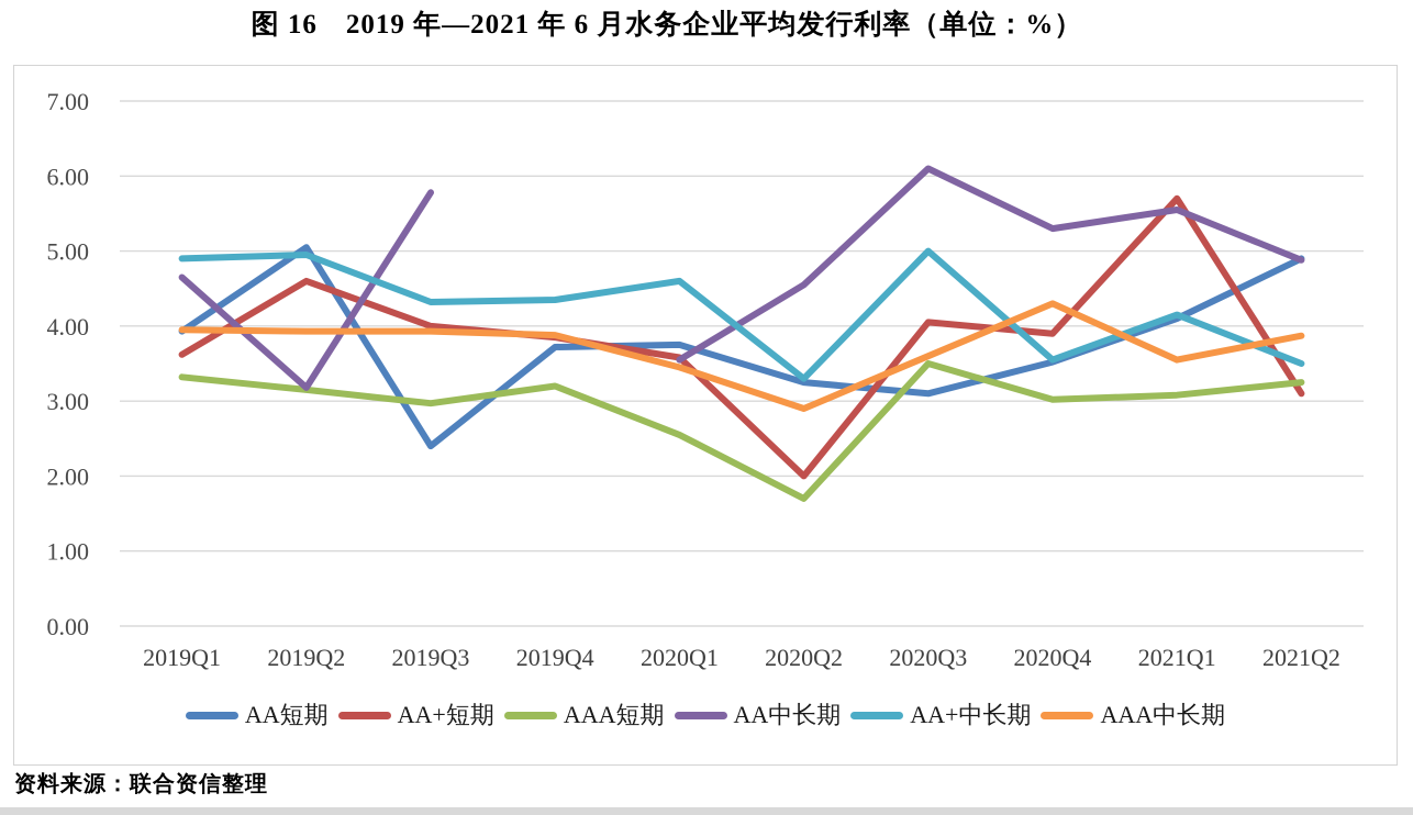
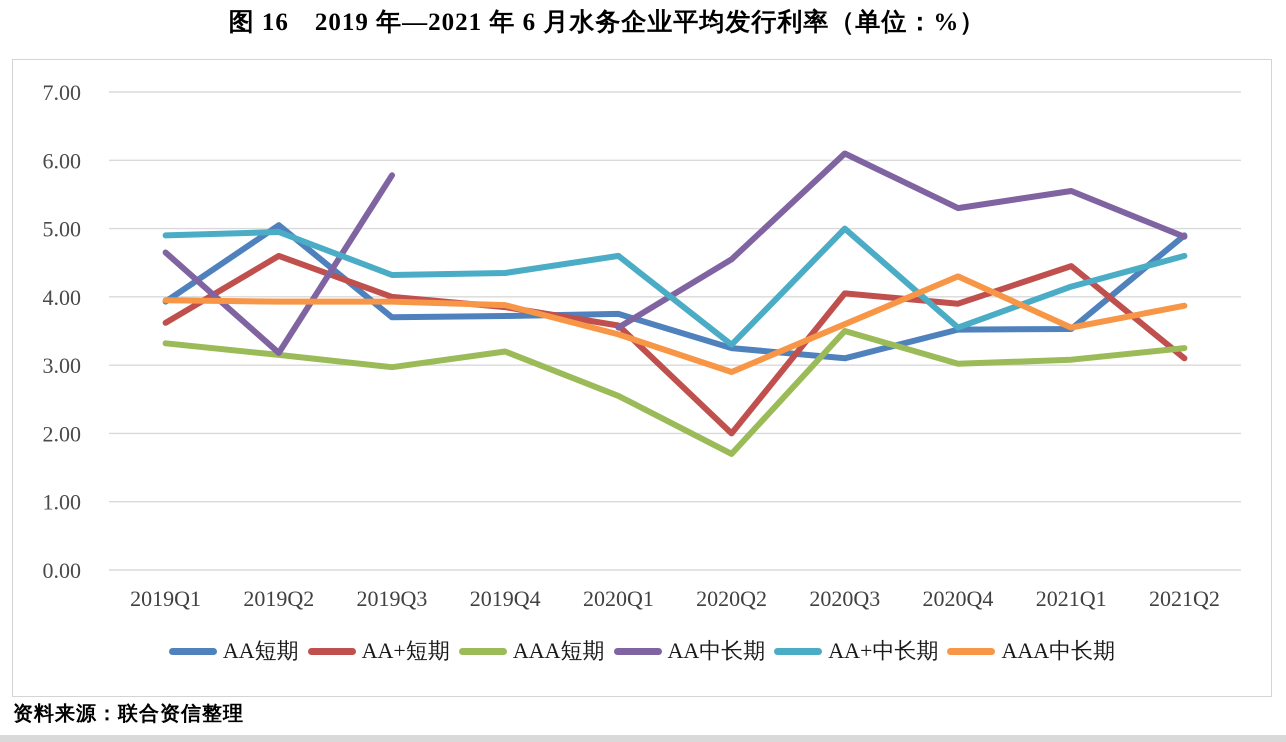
AA短期/2019Q3: 2.4 -> 3.7
AA短期/2021Q1: 4.1 -> 3.5
AA+短期/2021Q1: 5.7 -> 4.5
AA+中长期/2021Q2: 3.5 -> 4.6
